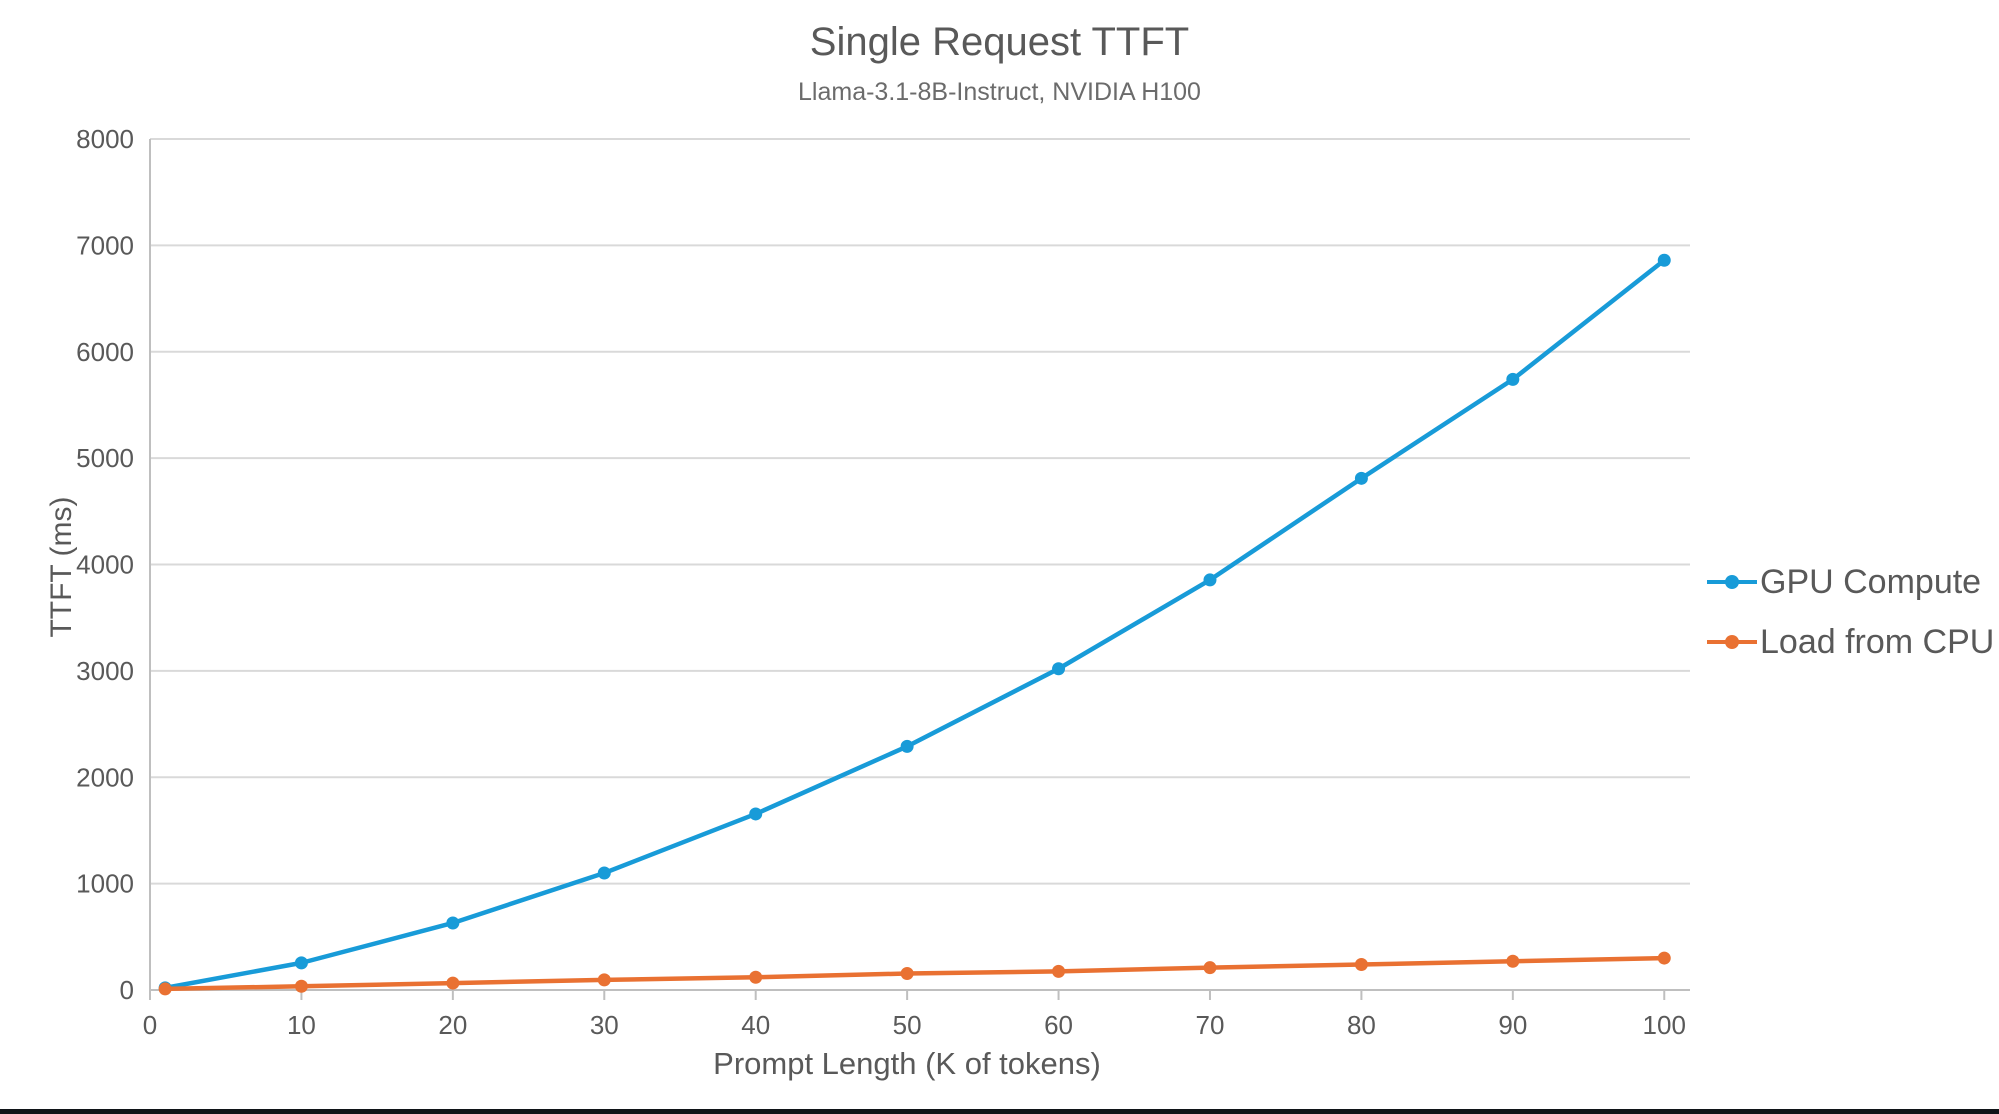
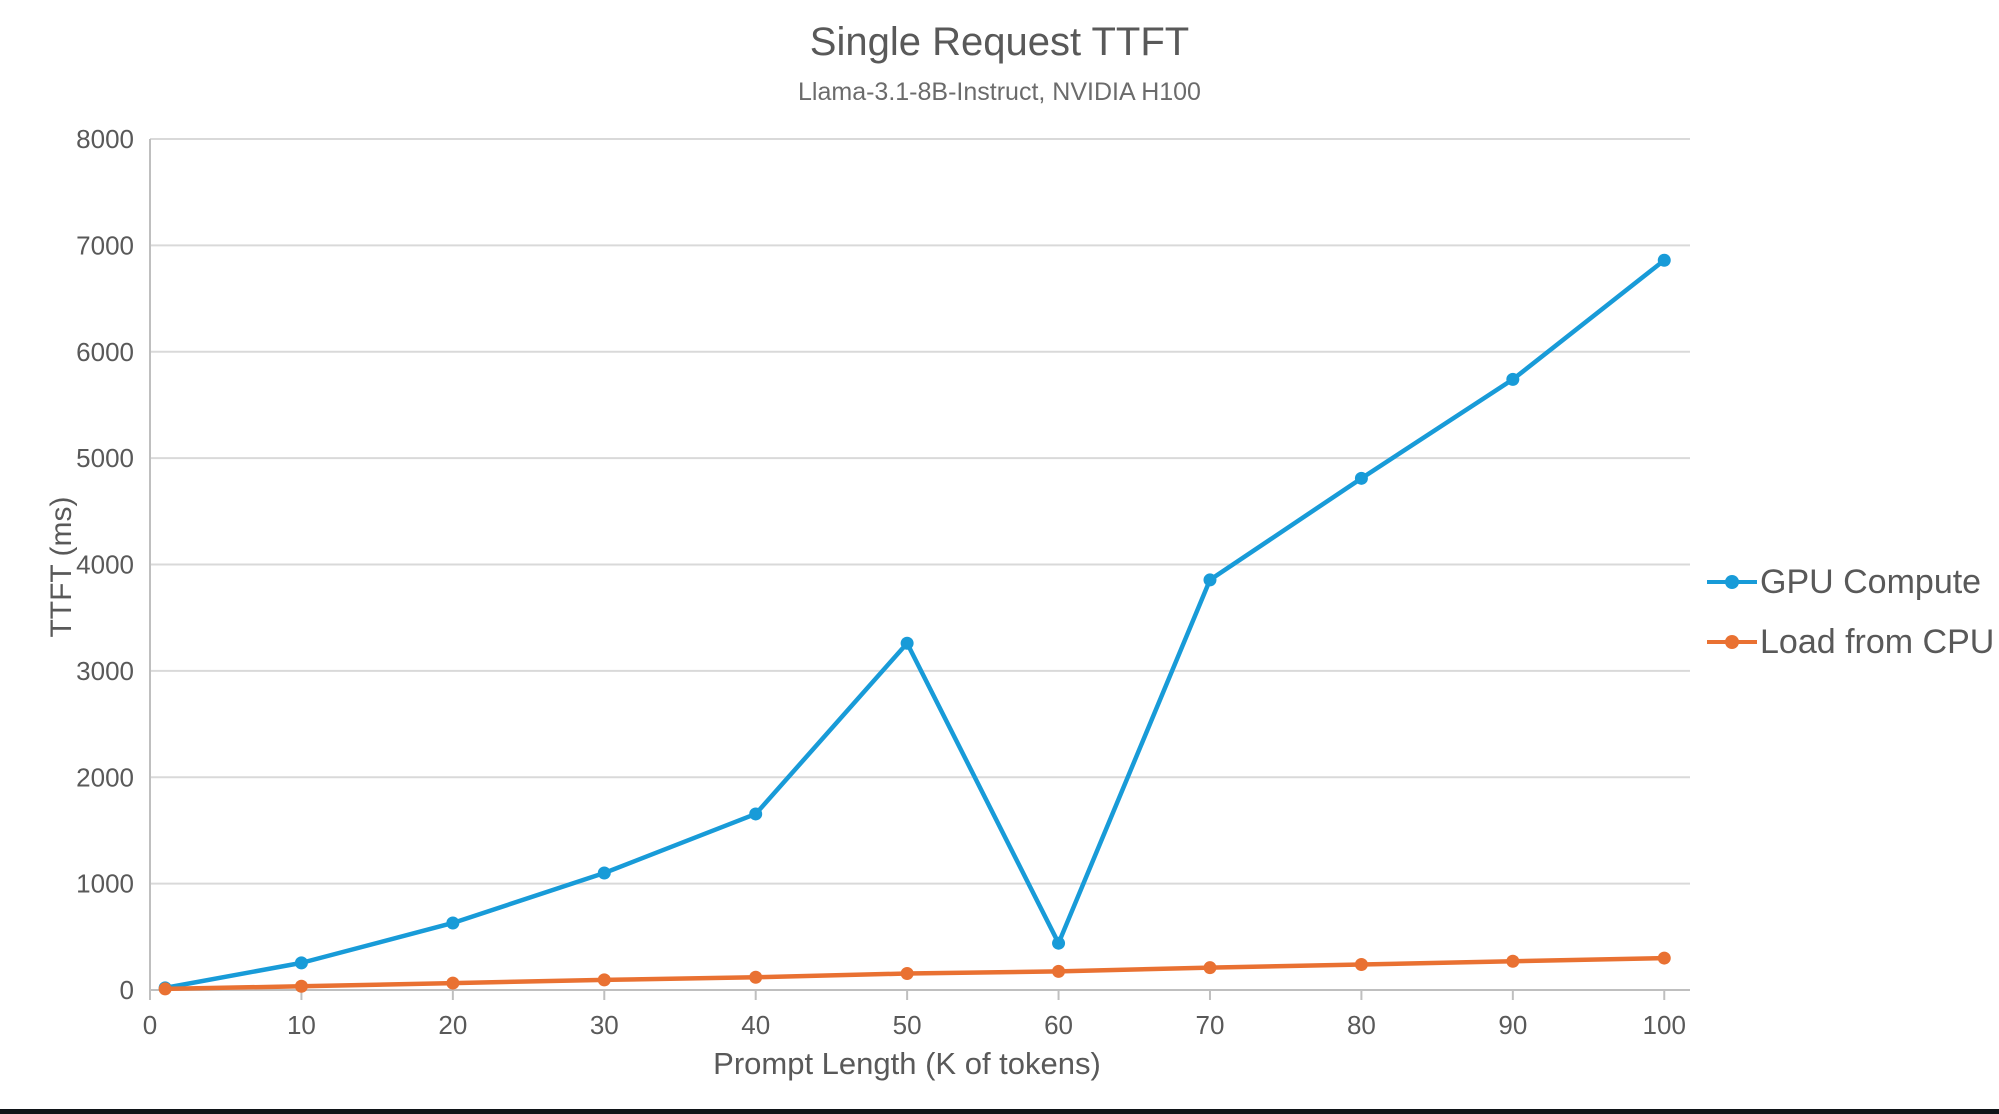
GPU Compute/50: 2290 -> 3260
GPU Compute/60: 3020 -> 440
